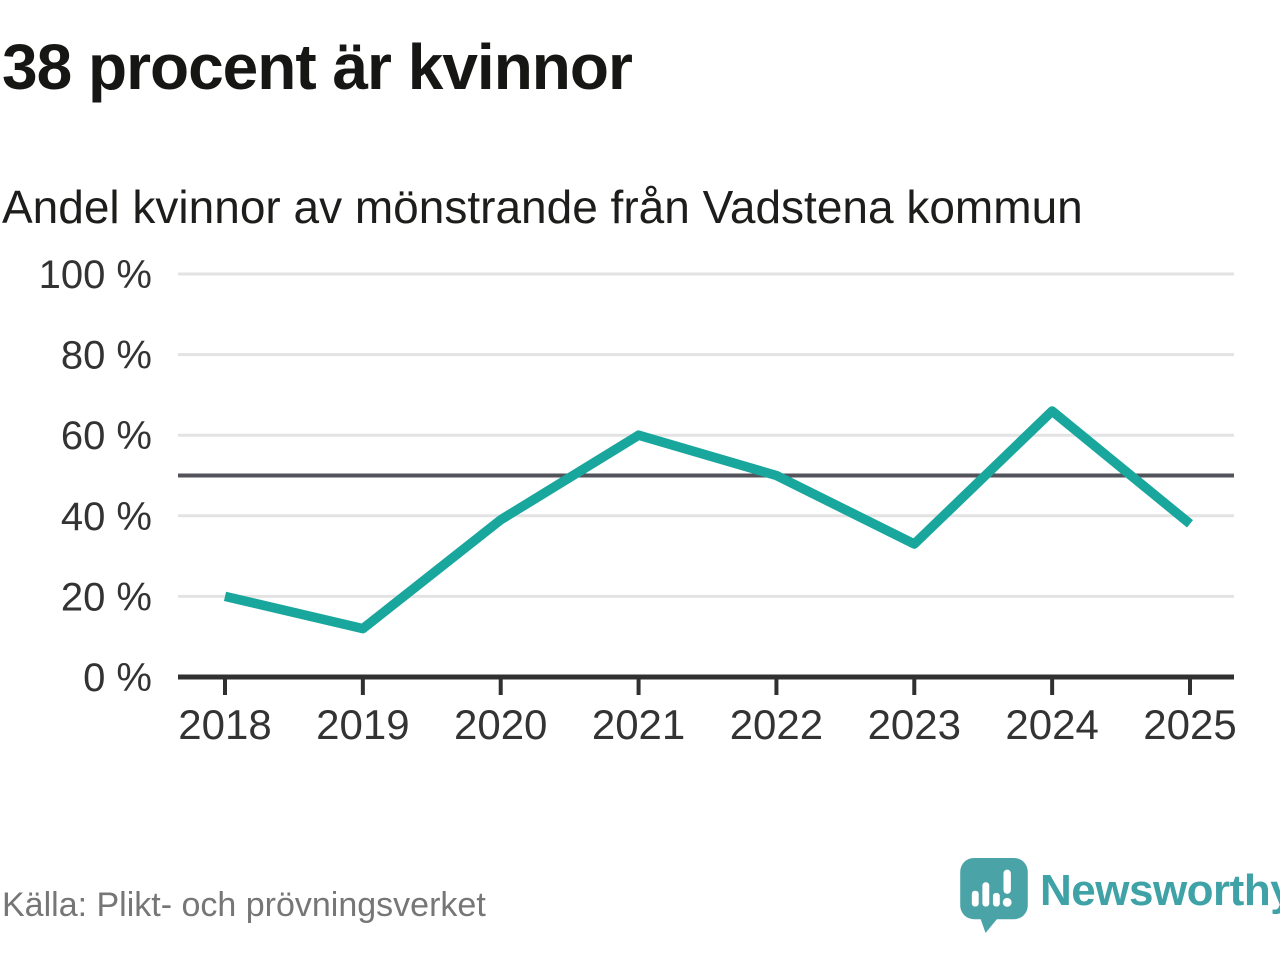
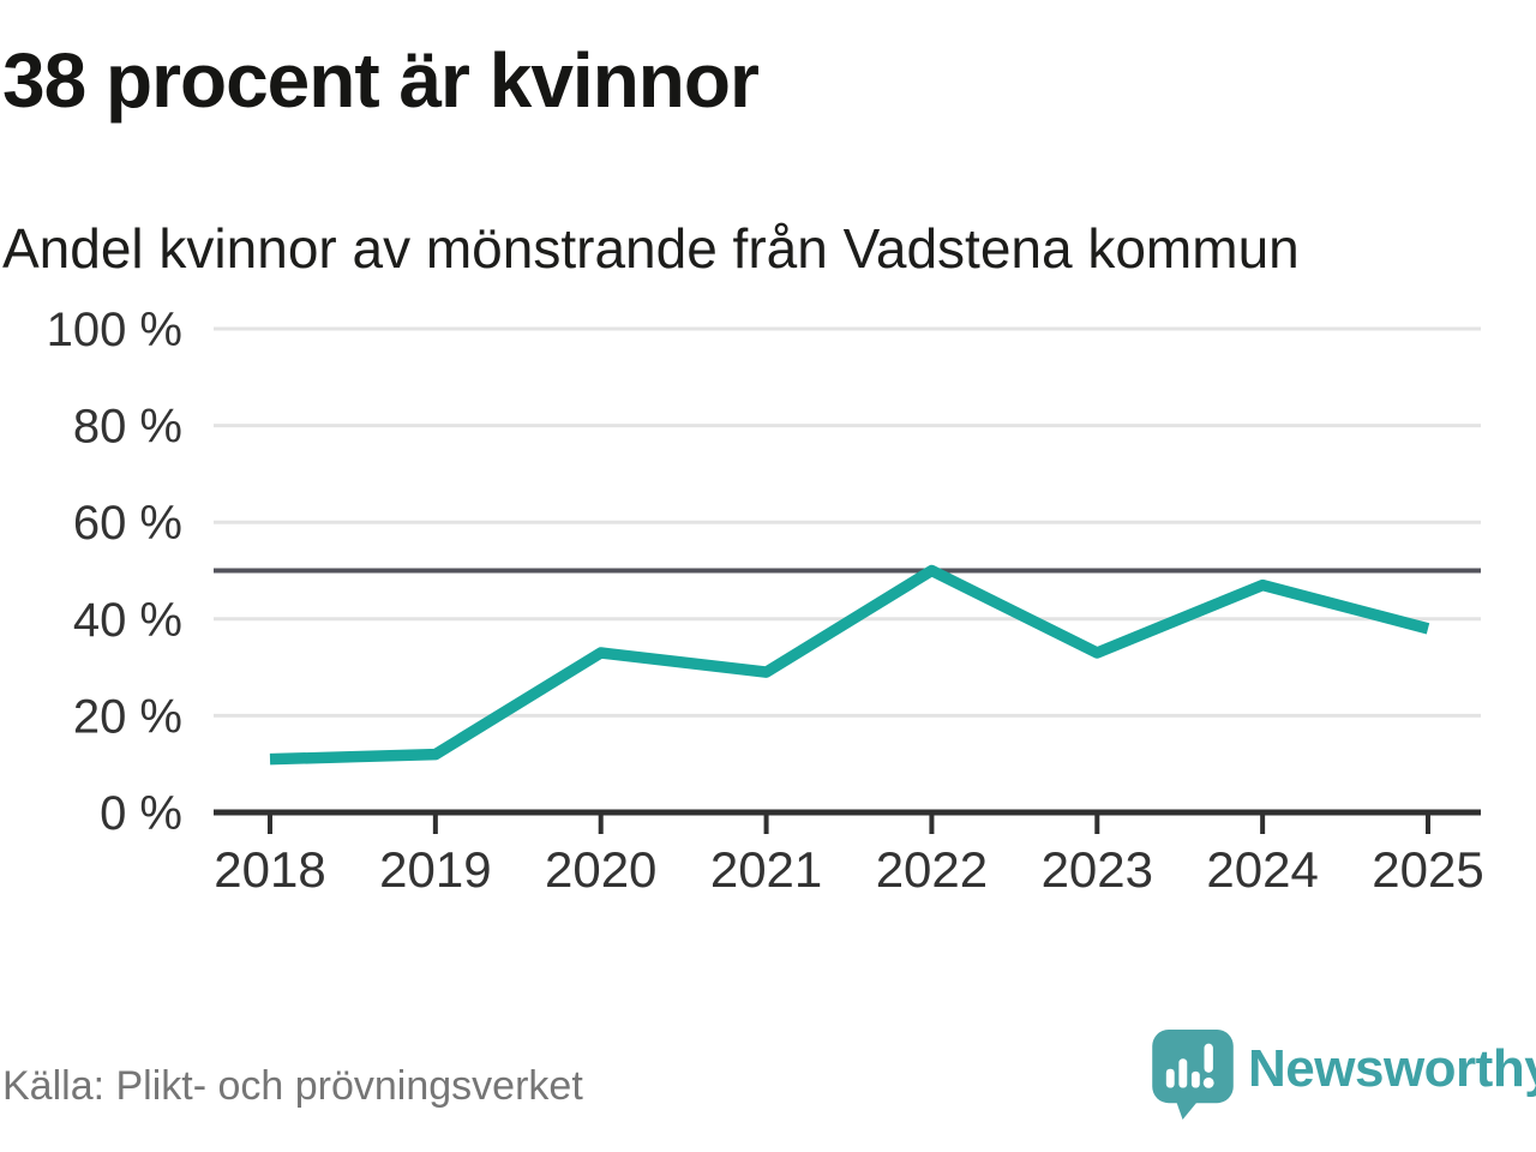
2018: 20% -> 11%
2020: 39% -> 33%
2021: 60% -> 29%
2024: 66% -> 47%
